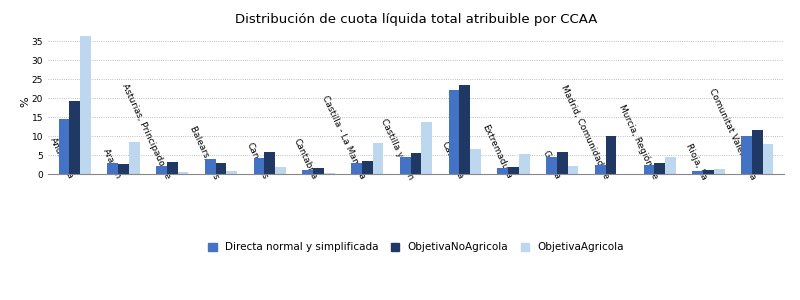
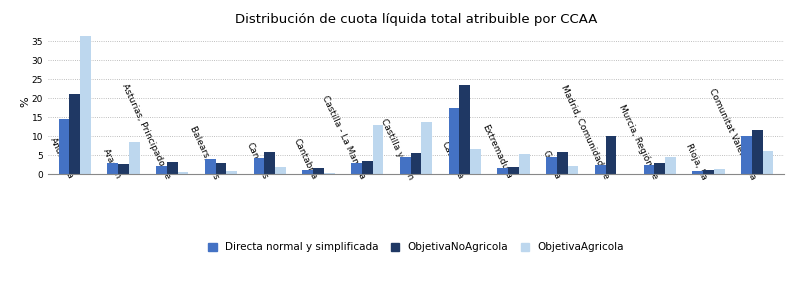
ObjetivaNoAgricola/Andalucía: 19.3 -> 21.0
ObjetivaAgricola/Castilla - La Mancha: 8.2 -> 13.0
Directa normal y simplificada/Cataluña: 22.2 -> 17.5
ObjetivaAgricola/Comunitat Valenciana: 7.8 -> 6.0
